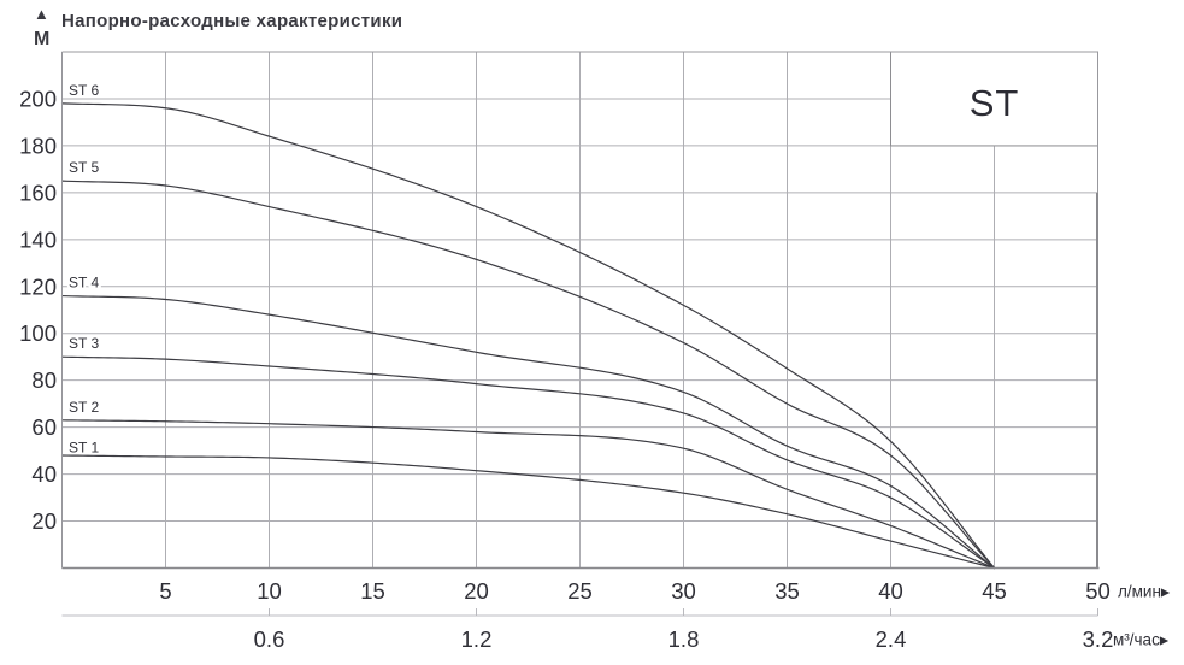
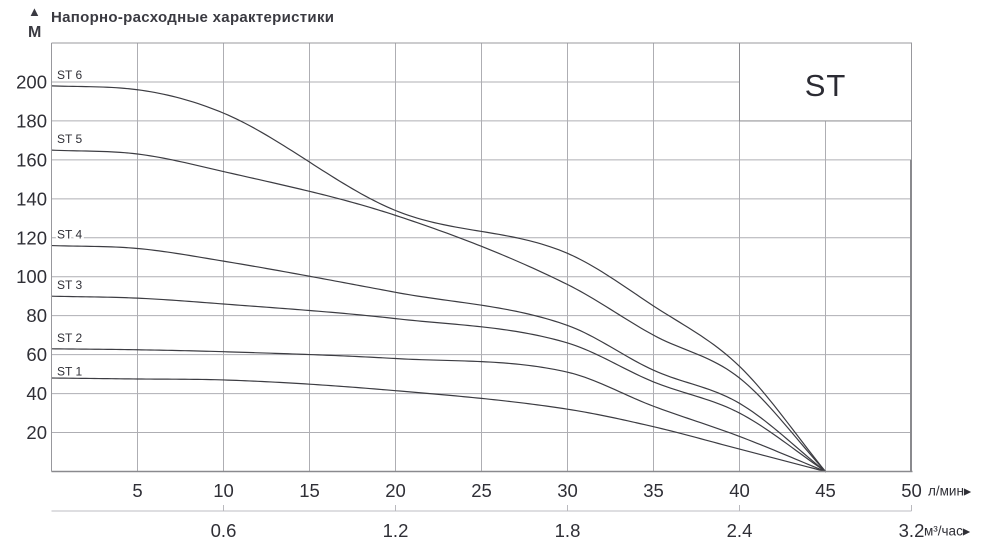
ST 6/20: 154 -> 134
